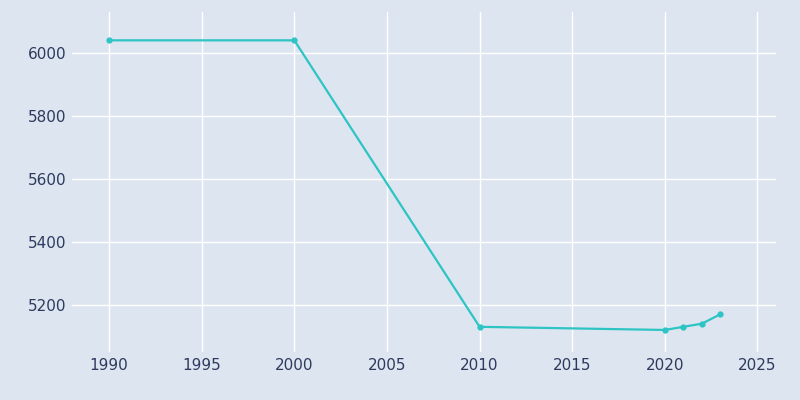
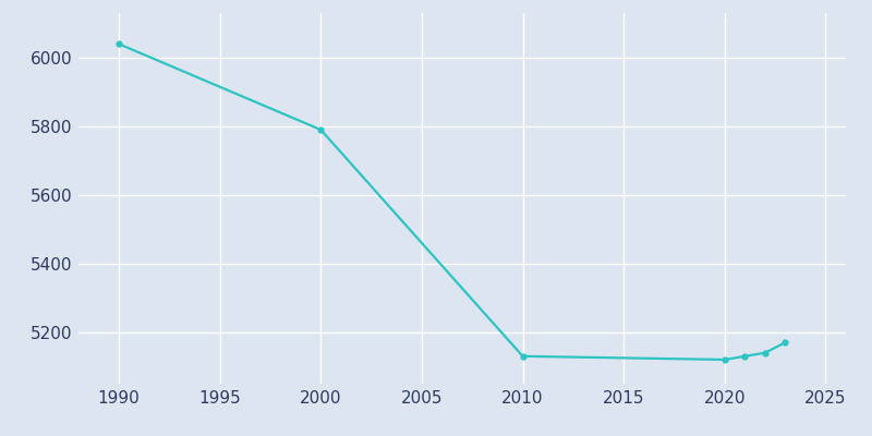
2000: 6040 -> 5790
